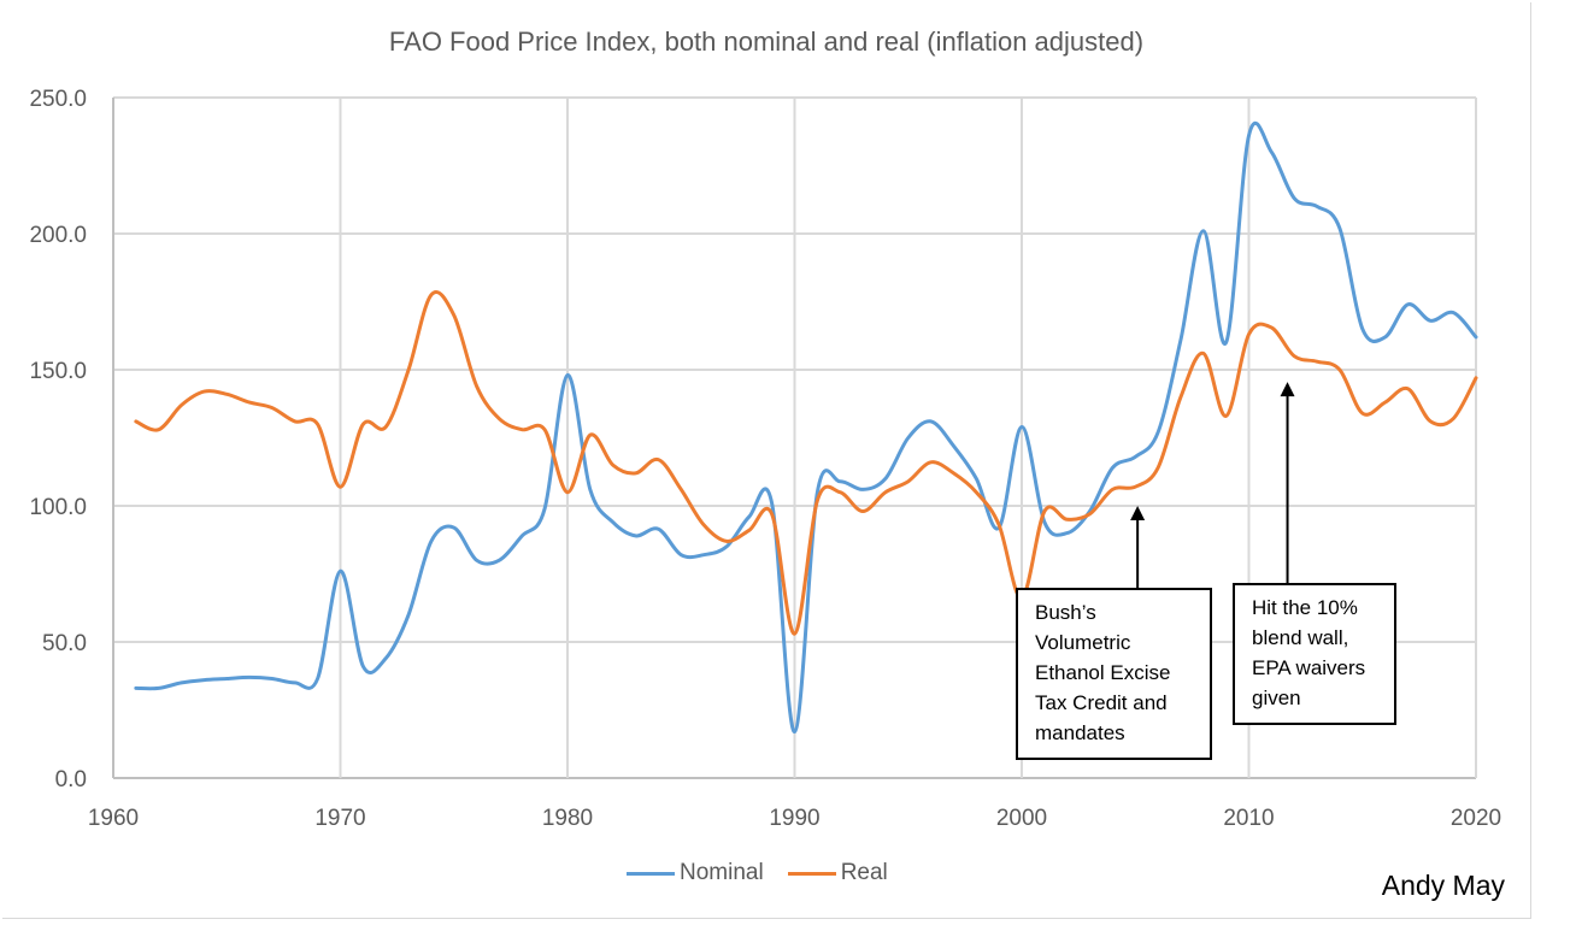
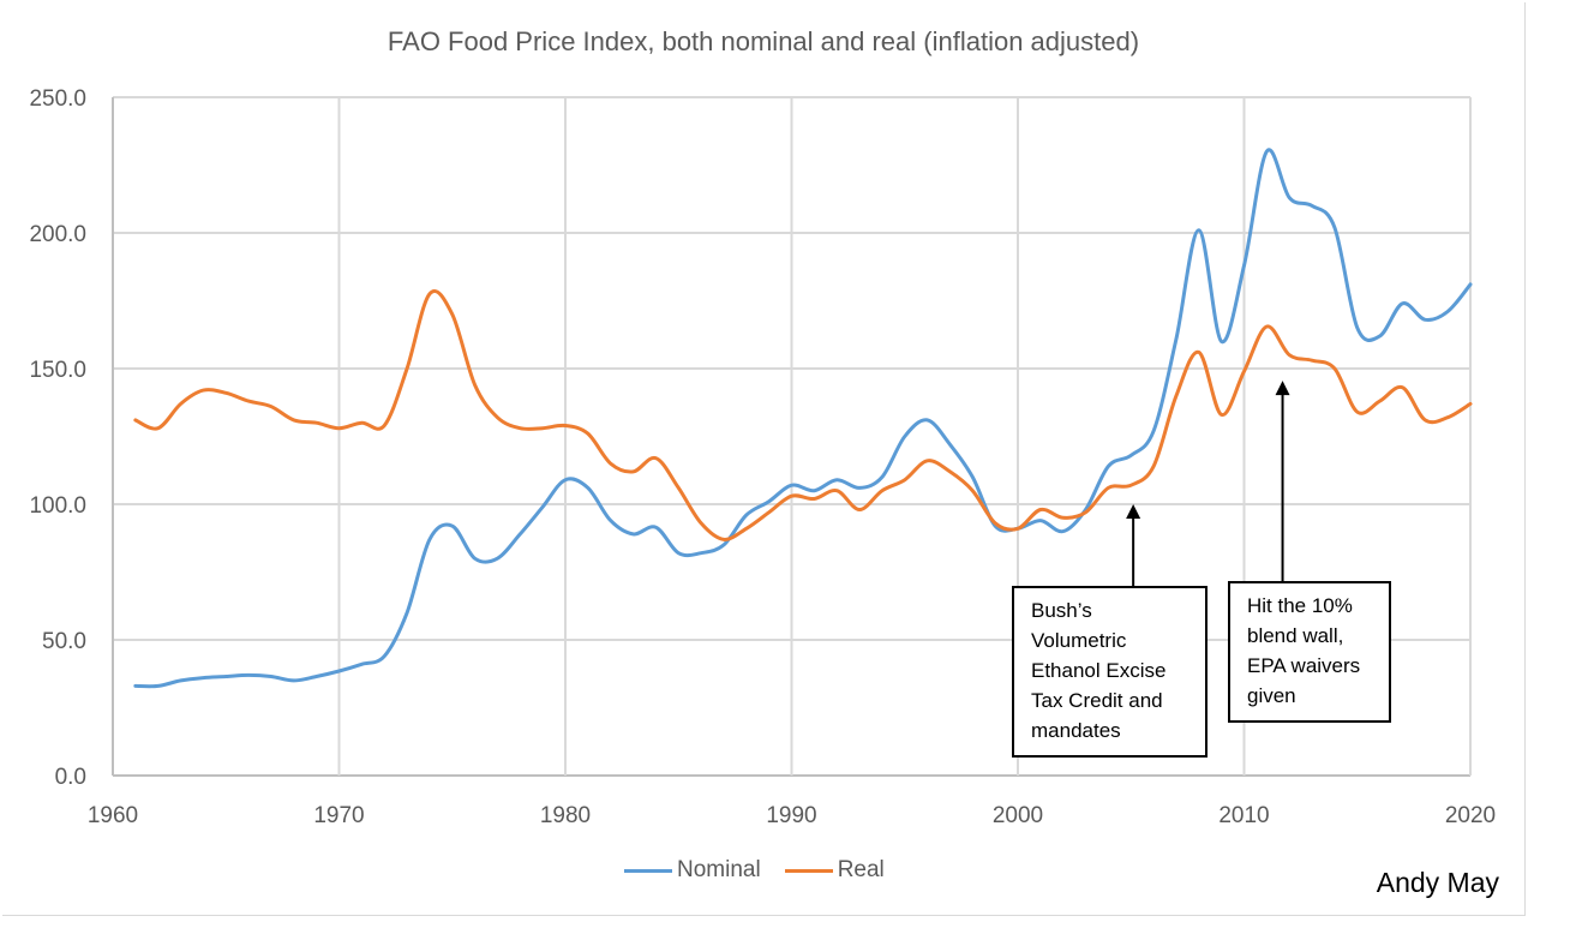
Nominal/1970: 76 -> 38
Real/1970: 107 -> 128
Nominal/1980: 148 -> 109
Real/1980: 105 -> 129
Nominal/1990: 17 -> 107
Real/1990: 53 -> 103
Nominal/2000: 129 -> 91
Real/2000: 66 -> 91
Nominal/2010: 236 -> 188
Real/2010: 163 -> 149
Nominal/2020: 162 -> 181
Real/2020: 147 -> 137
